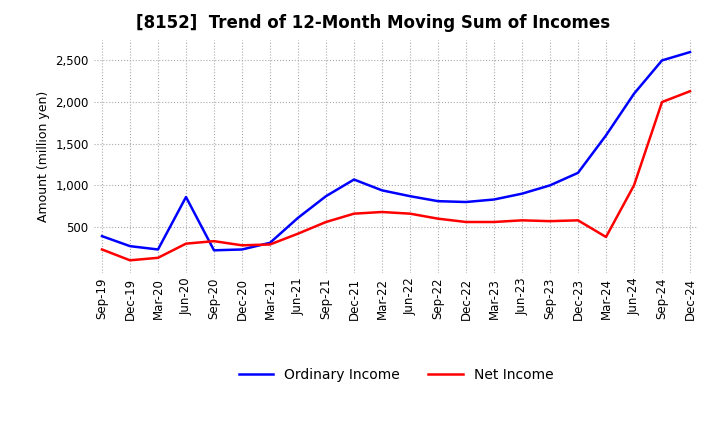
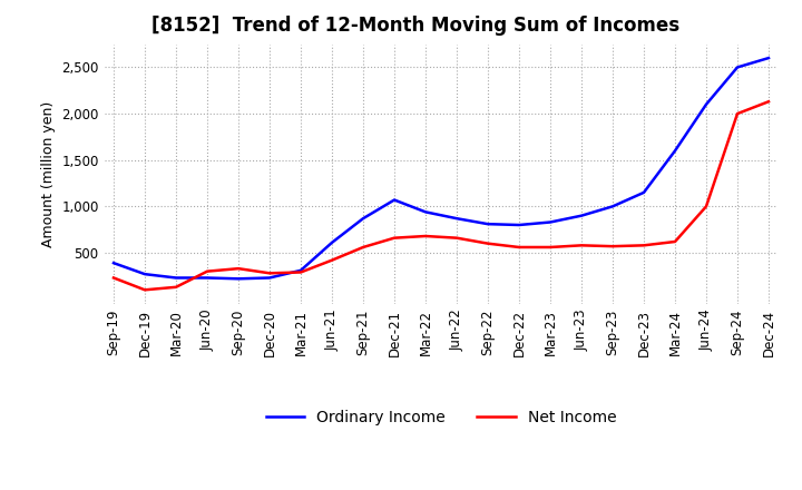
Ordinary Income/Jun-20: 860 -> 230
Net Income/Mar-24: 380 -> 620
